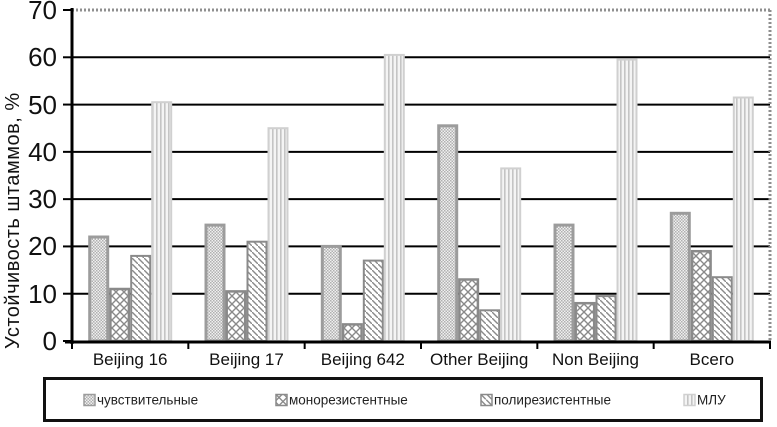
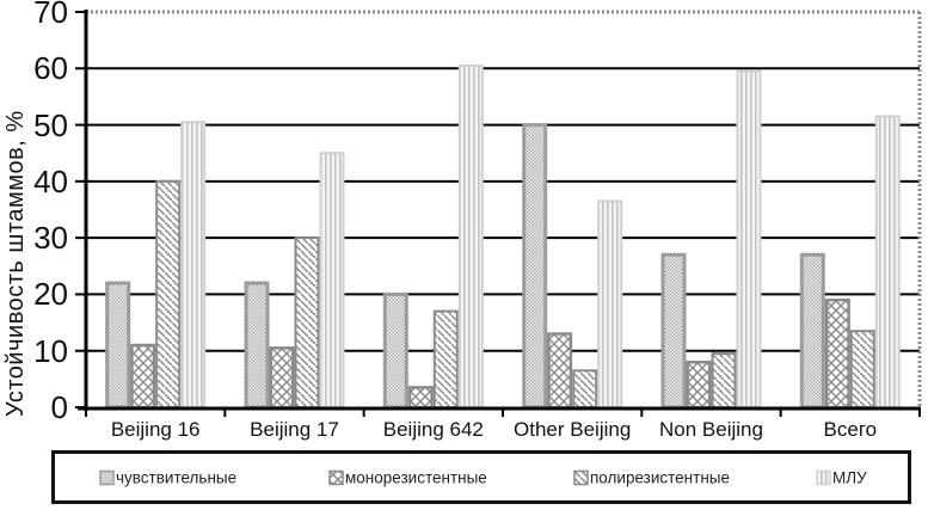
полирезистентные/Beijing 16: 18 -> 40
чувствительные/Beijing 17: 24 -> 22
полирезистентные/Beijing 17: 21 -> 30
чувствительные/Other Beijing: 46 -> 50
чувствительные/Non Beijing: 24 -> 27
